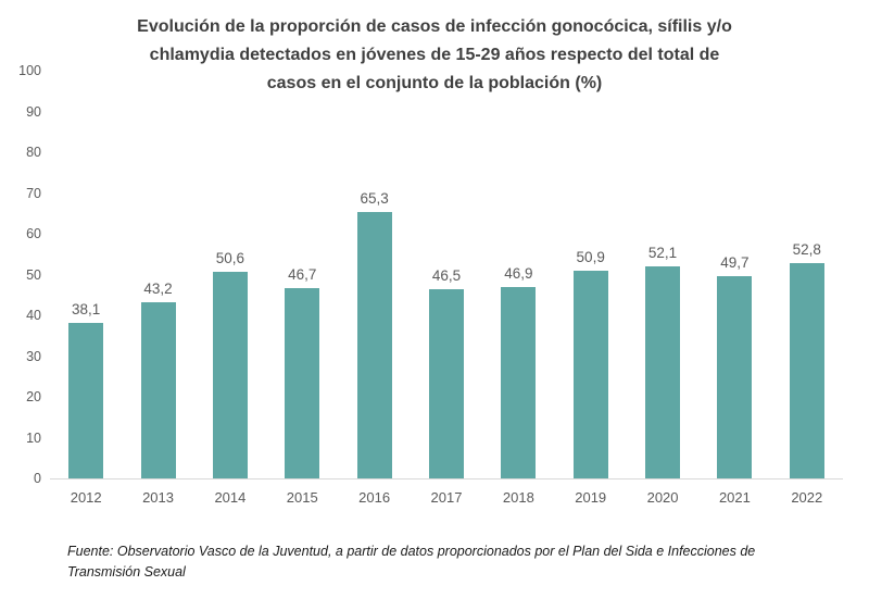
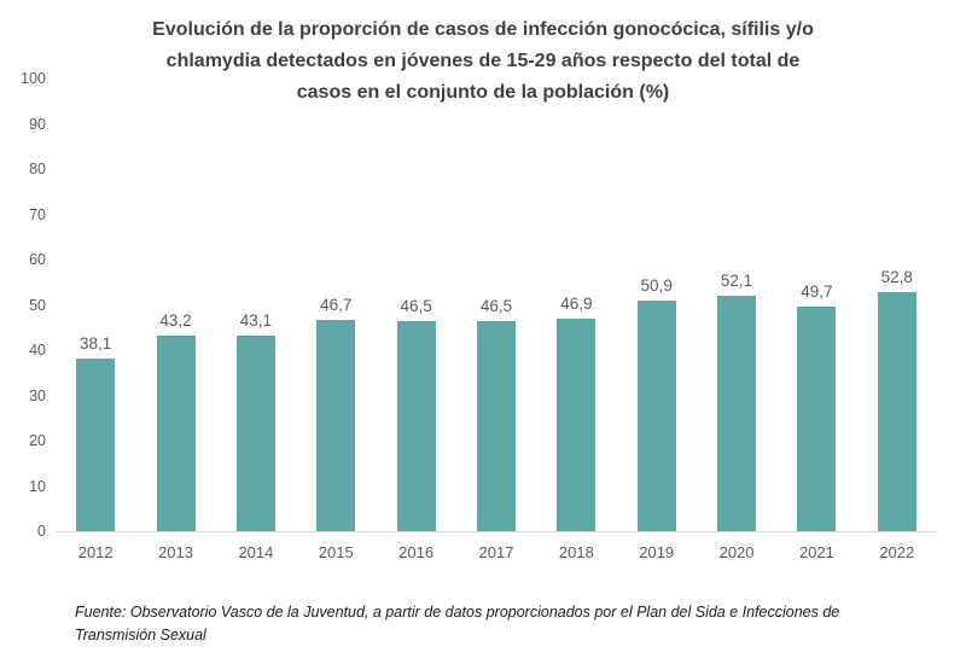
2014: 50,6 -> 43,1
2016: 65,3 -> 46,5
